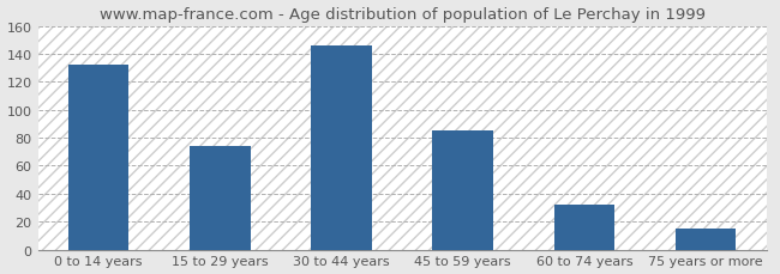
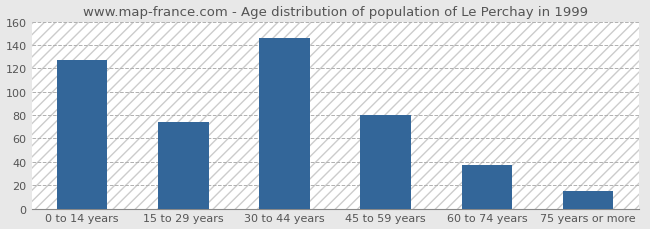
0 to 14 years: 132 -> 127
45 to 59 years: 85 -> 80
60 to 74 years: 32 -> 37
